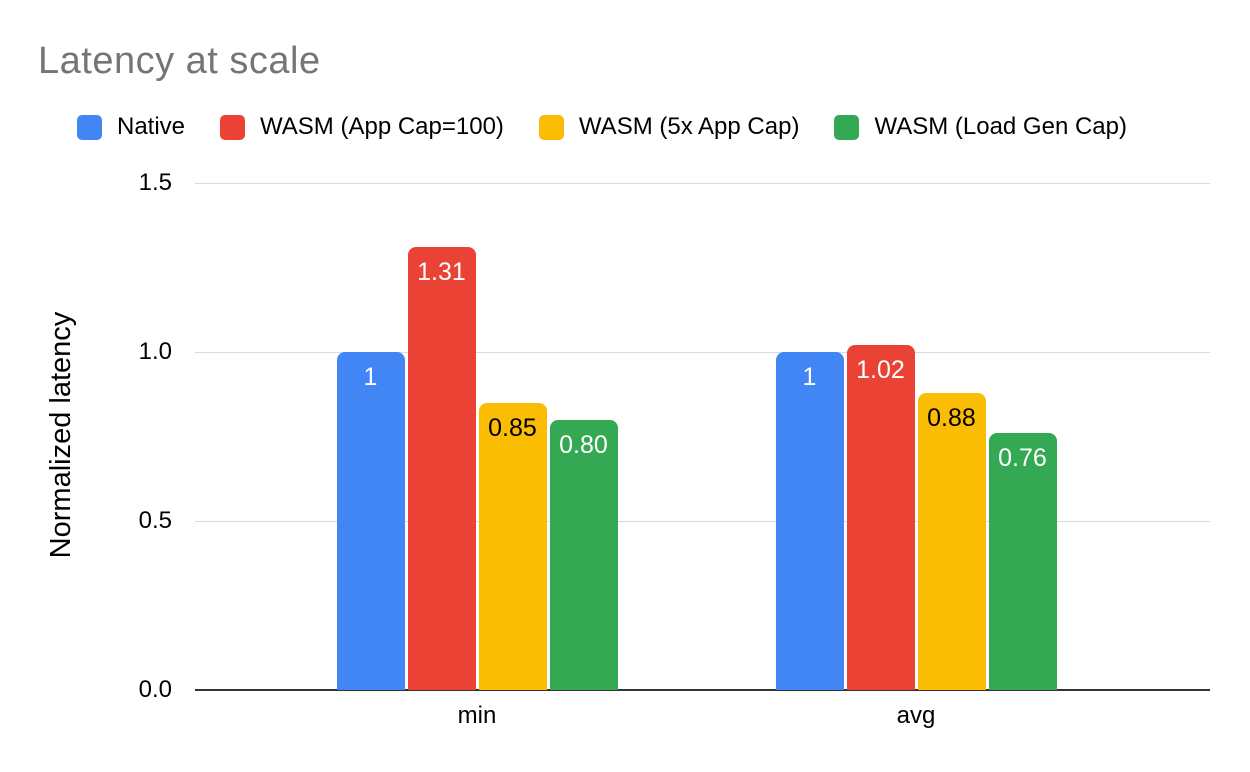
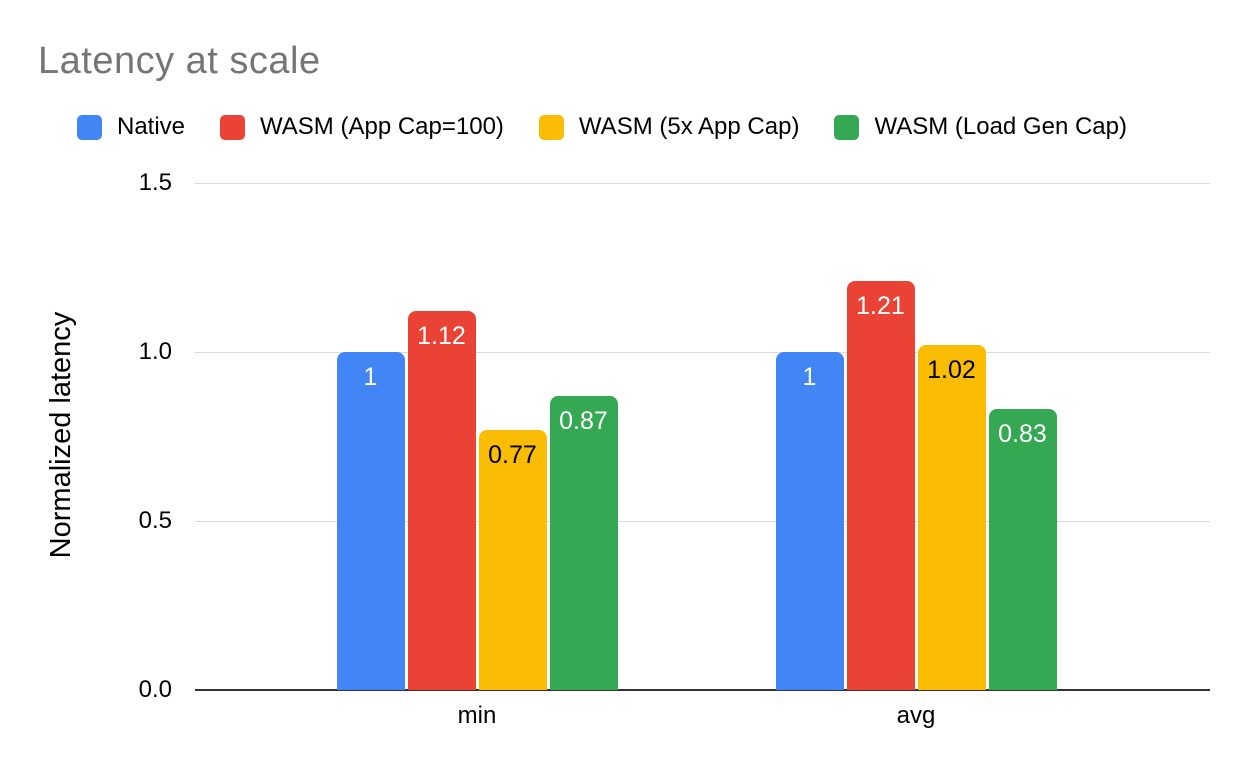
WASM (App Cap=100)/min: 1.31 -> 1.12
WASM (5x App Cap)/min: 0.85 -> 0.77
WASM (Load Gen Cap)/min: 0.80 -> 0.87
WASM (App Cap=100)/avg: 1.02 -> 1.21
WASM (5x App Cap)/avg: 0.88 -> 1.02
WASM (Load Gen Cap)/avg: 0.76 -> 0.83
